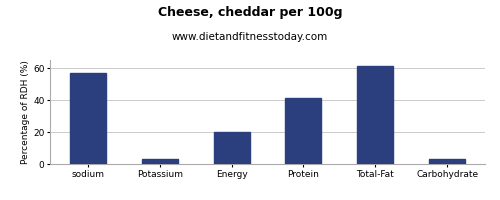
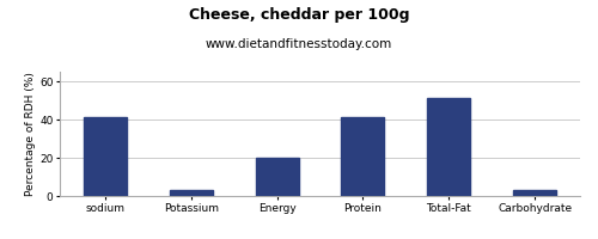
sodium: 57 -> 41
Total-Fat: 61 -> 51
